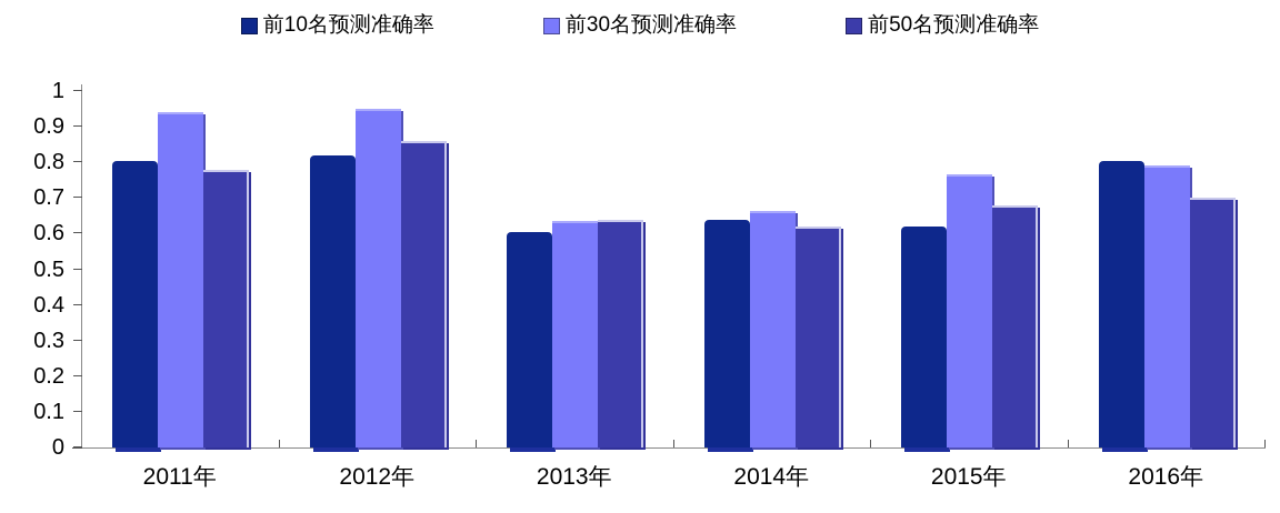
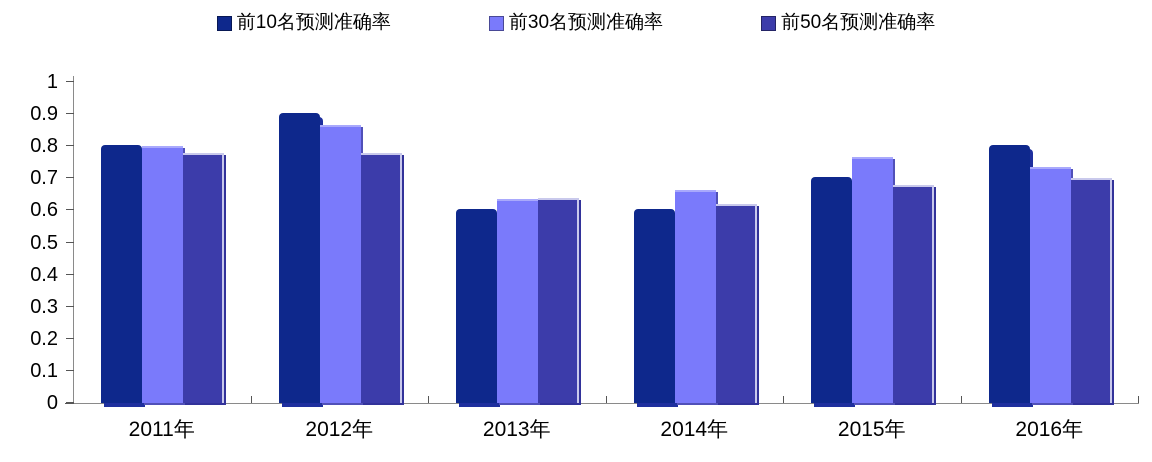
前30名预测准确率/2011年: 0.94 -> 0.80
前10名预测准确率/2012年: 0.82 -> 0.91
前30名预测准确率/2012年: 0.95 -> 0.86
前50名预测准确率/2012年: 0.86 -> 0.78
前10名预测准确率/2014年: 0.64 -> 0.60
前10名预测准确率/2015年: 0.62 -> 0.70
前30名预测准确率/2016年: 0.79 -> 0.73
